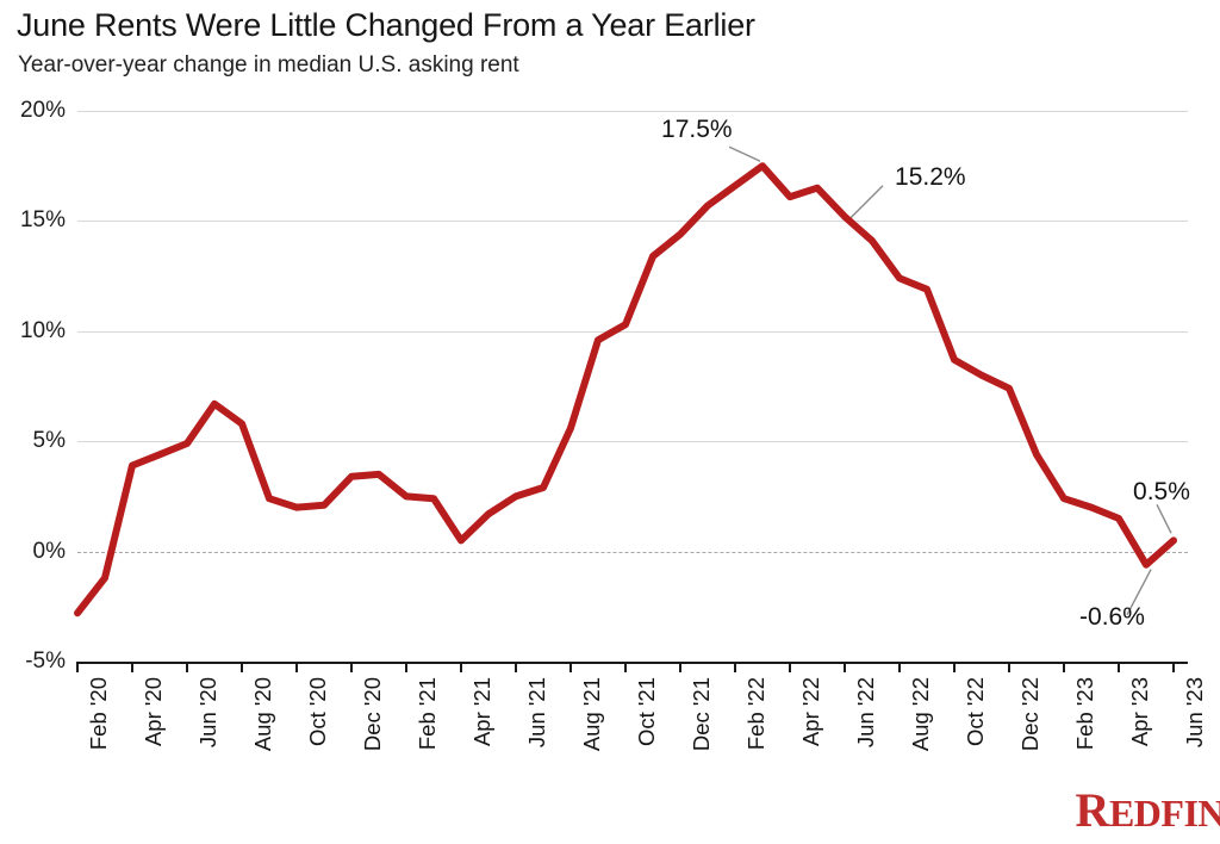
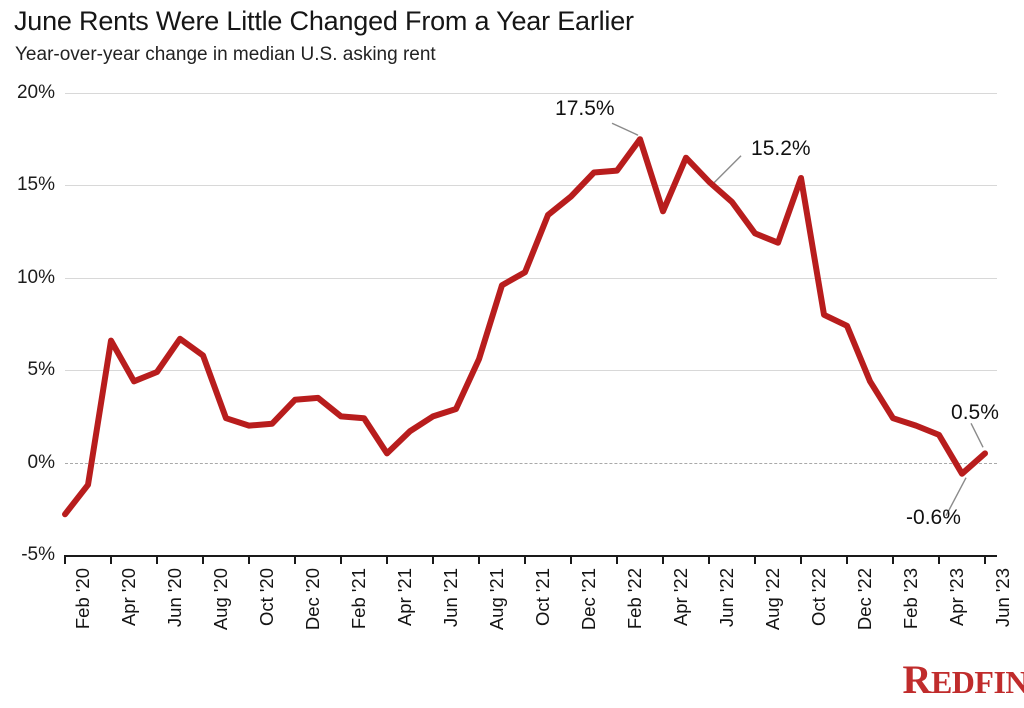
Apr '20: 3.9% -> 6.6%
Feb '22: 16.6% -> 15.8%
Apr '22: 16.1% -> 13.6%
Oct '22: 8.7% -> 15.4%
